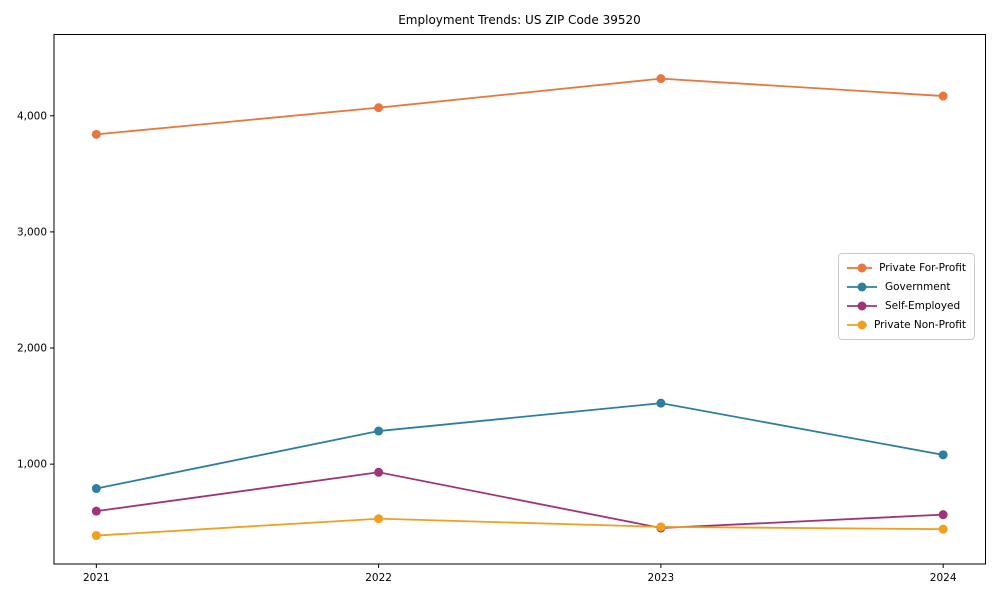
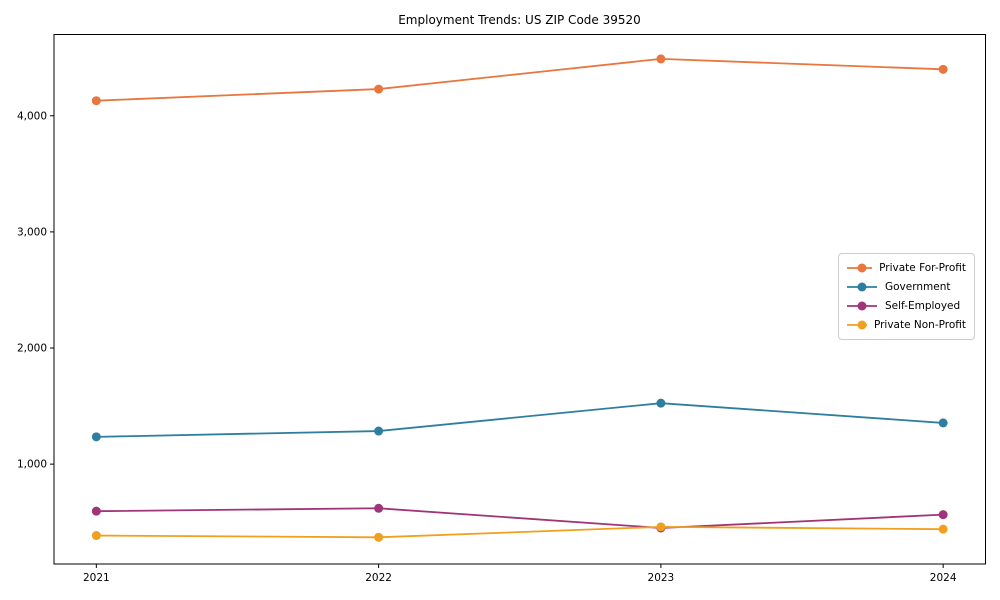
Private For-Profit/2021: 3840 -> 4130
Government/2021: 790 -> 1240
Private For-Profit/2022: 4070 -> 4230
Self-Employed/2022: 930 -> 620
Private Non-Profit/2022: 530 -> 370
Private For-Profit/2023: 4320 -> 4490
Private For-Profit/2024: 4170 -> 4400
Government/2024: 1080 -> 1360
